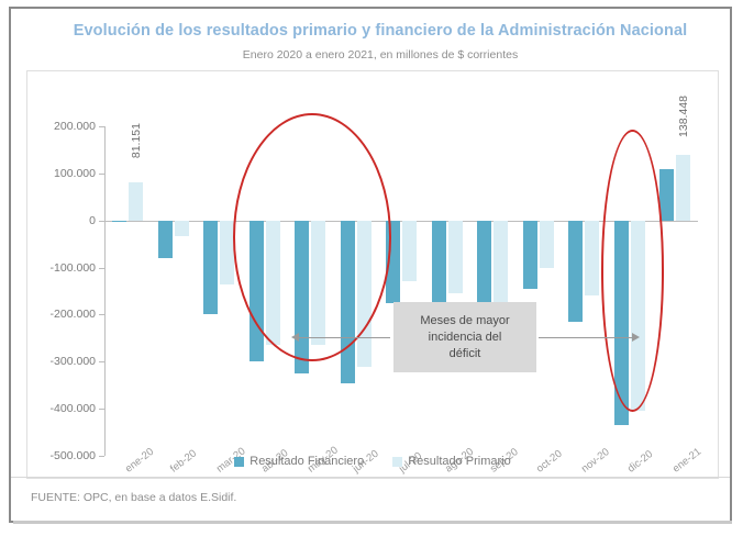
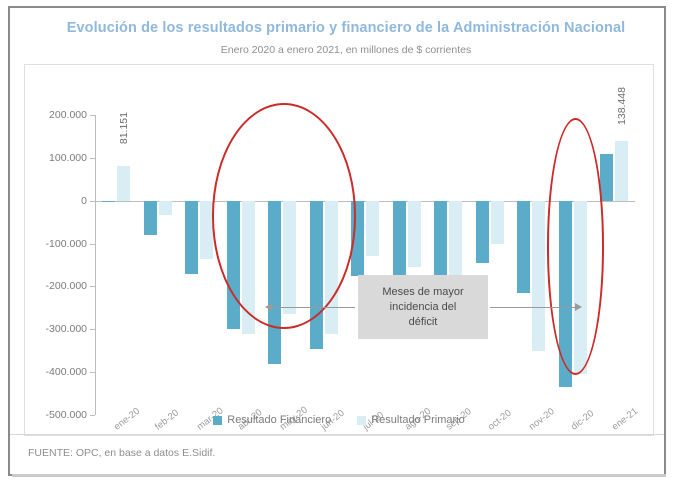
Resultado Financiero/mar-20: -200000 -> -170000
Resultado Primario/abr-20: -260000 -> -310000
Resultado Financiero/may-20: -320000 -> -380000
Resultado Primario/nov-20: -160000 -> -350000
